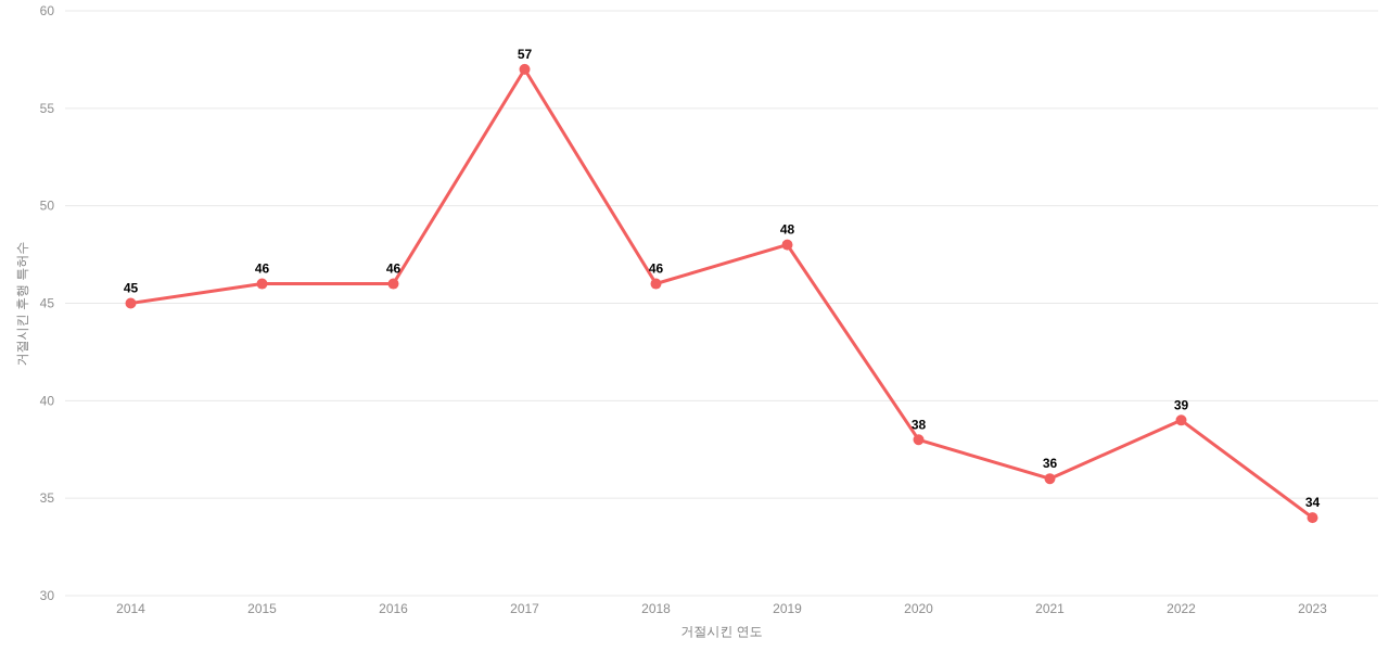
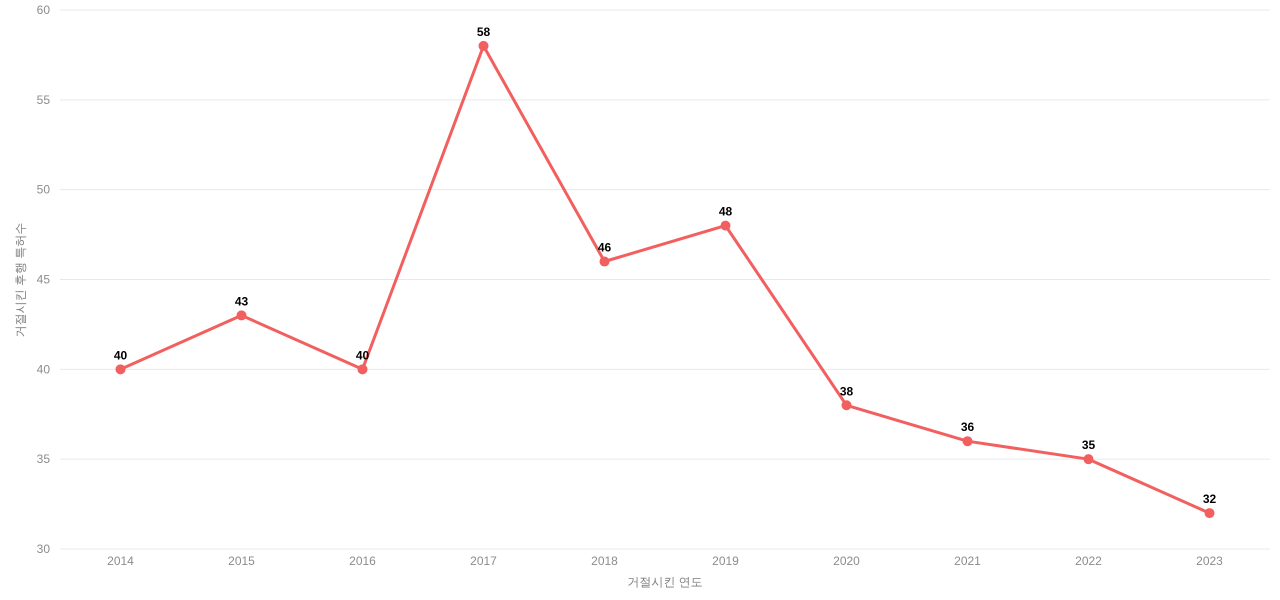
2014: 45 -> 40
2015: 46 -> 43
2016: 46 -> 40
2017: 57 -> 58
2022: 39 -> 35
2023: 34 -> 32
